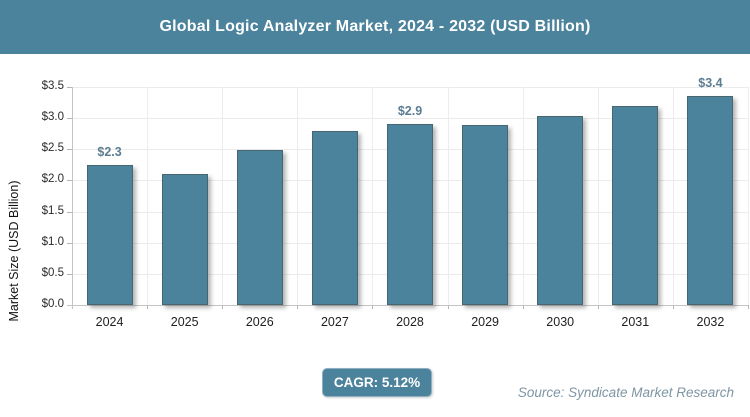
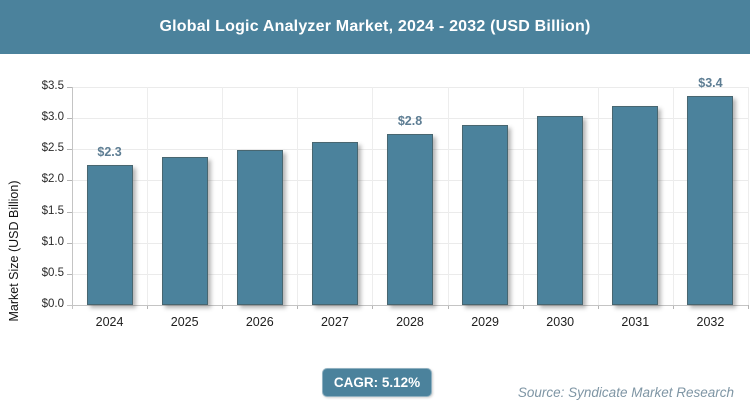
2025: $2.1 -> $2.4
2027: $2.8 -> $2.6
2028: $2.9 -> $2.8
